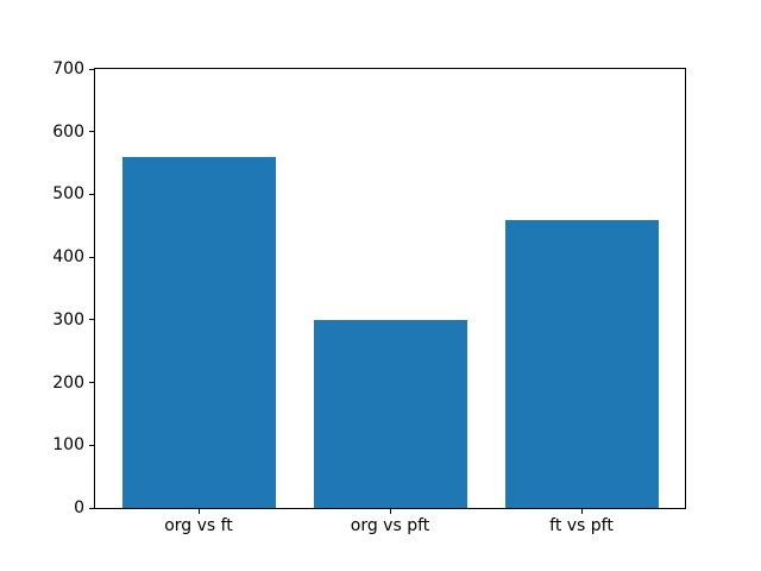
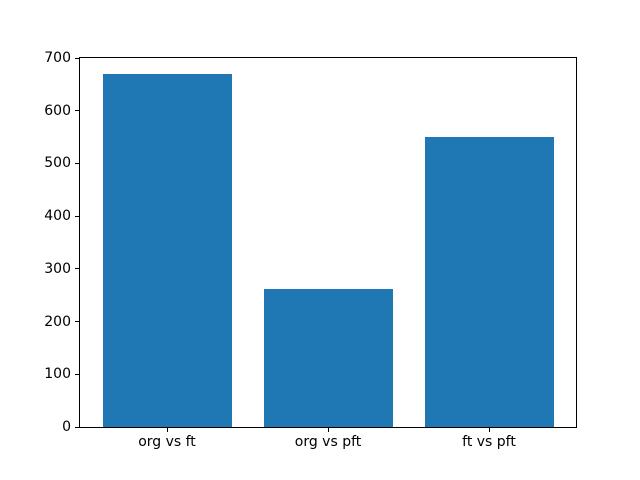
org vs ft: 560 -> 670
org vs pft: 300 -> 260
ft vs pft: 460 -> 550
